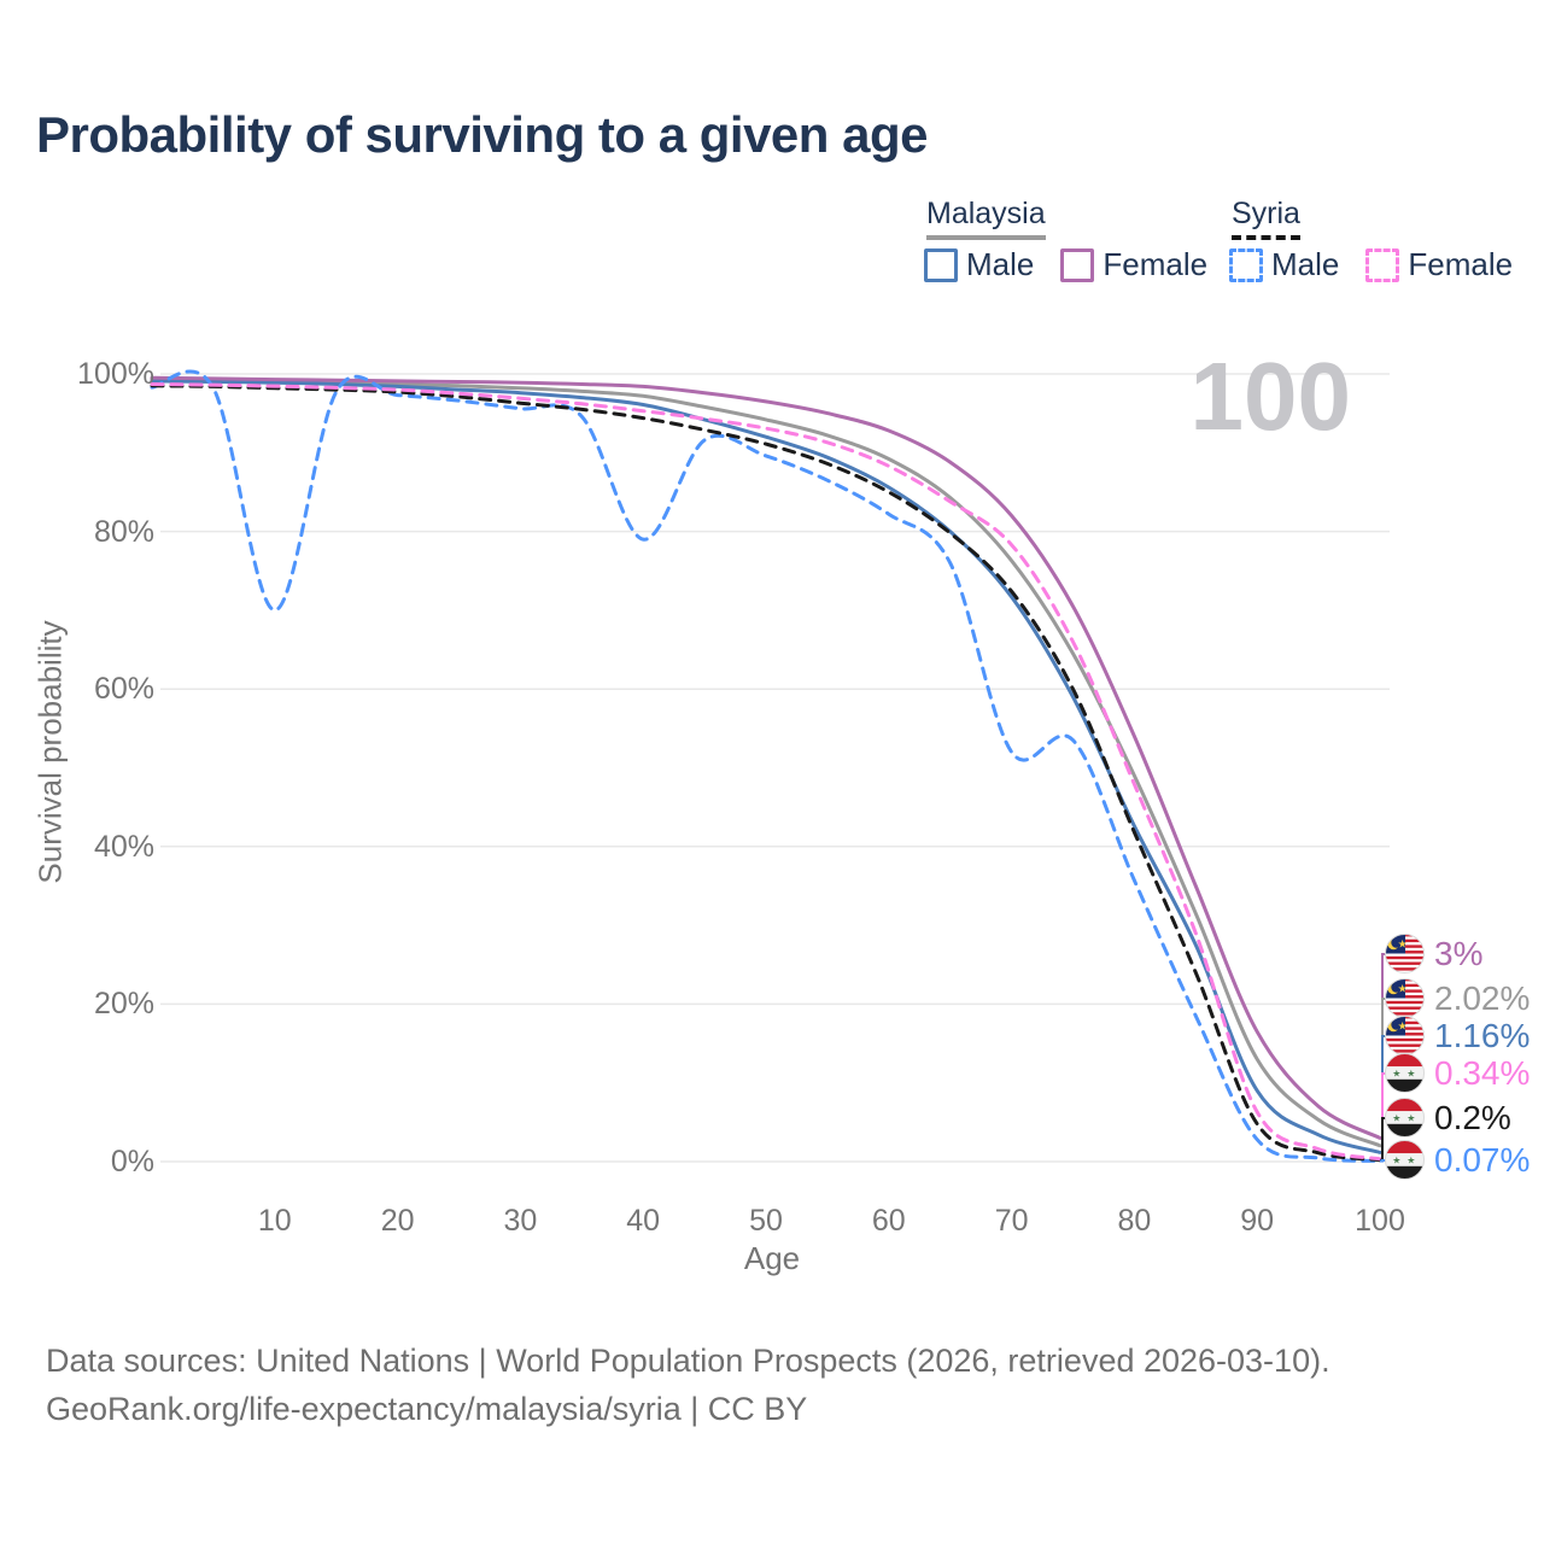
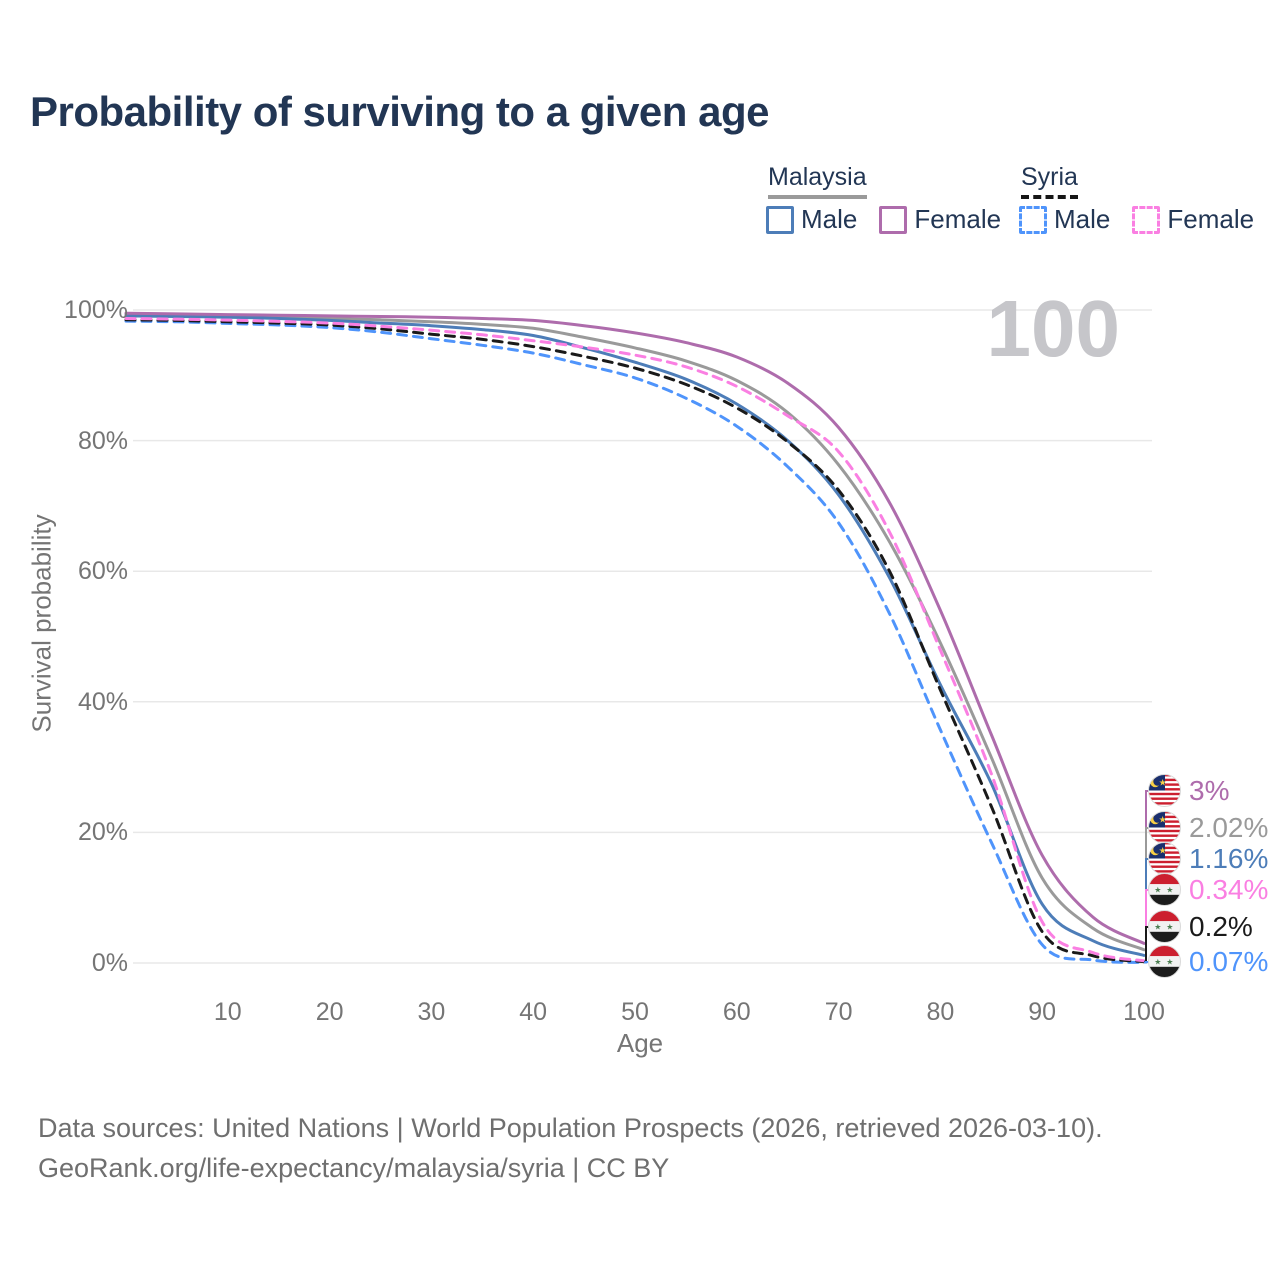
Syria Male/10: 70% -> 98%
Syria Male/40: 79% -> 93%
Syria Male/70: 52% -> 67%
